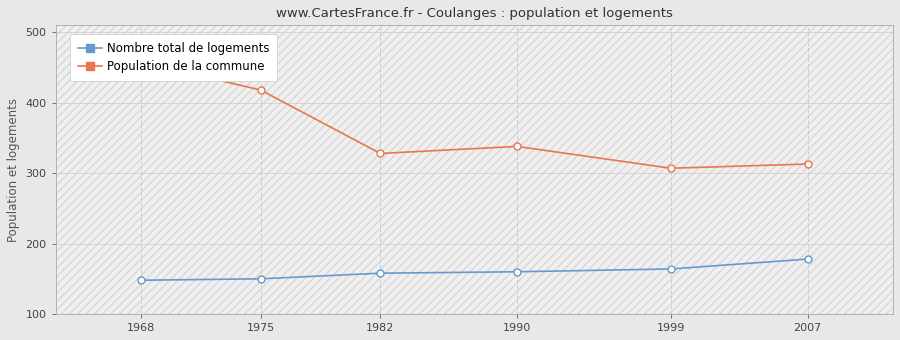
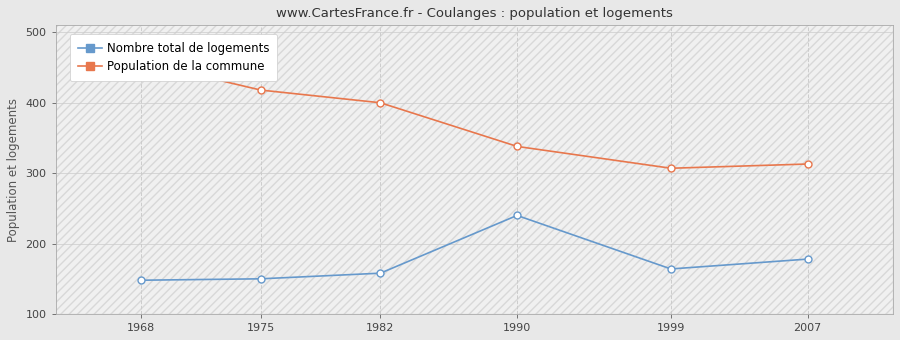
Population de la commune/1982: 328 -> 400
Nombre total de logements/1990: 160 -> 240
